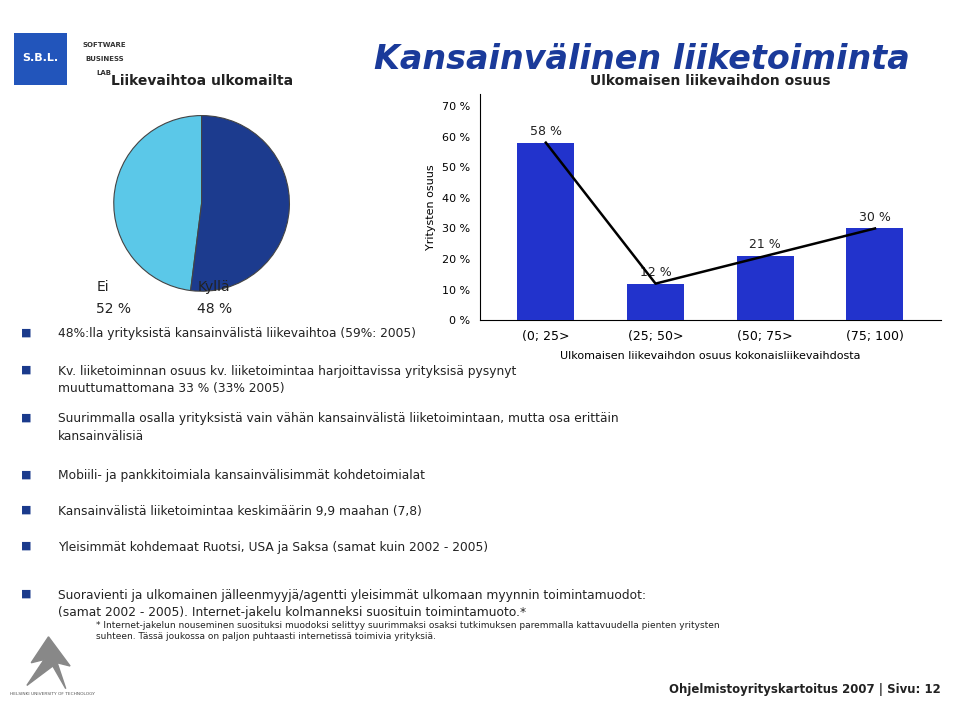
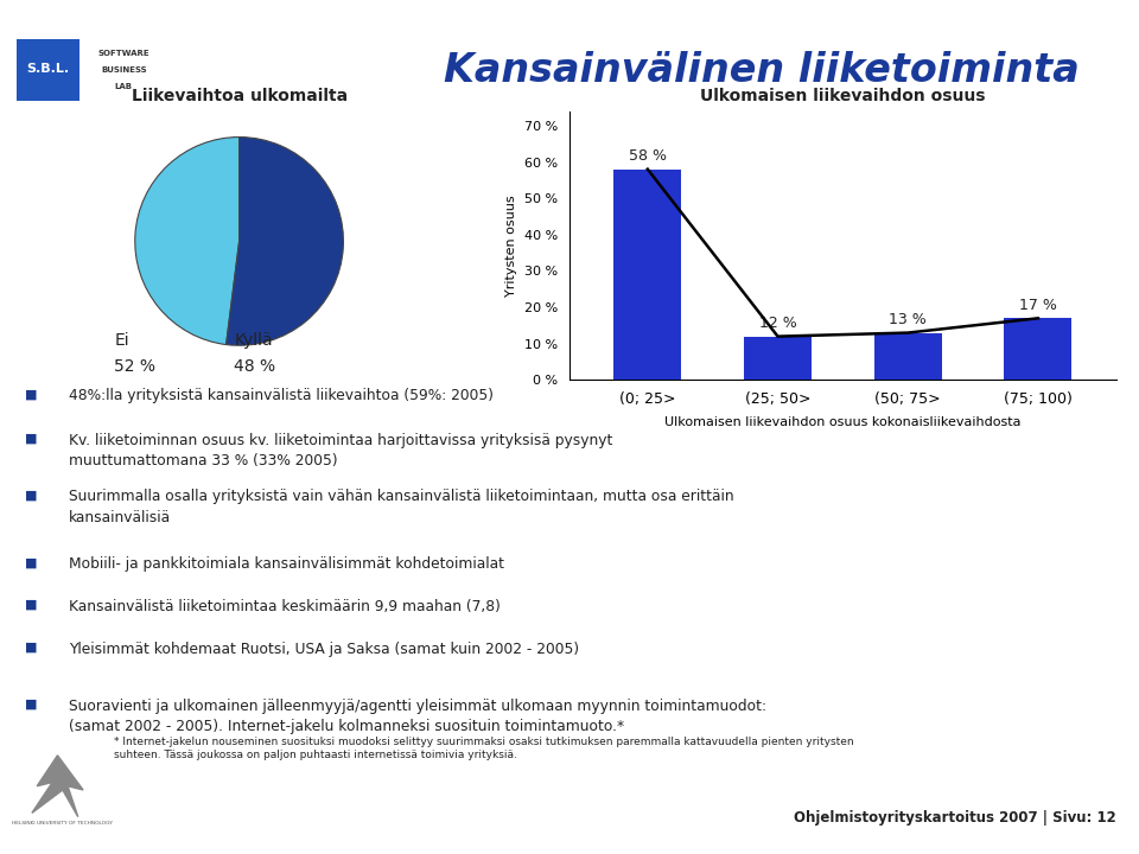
(50; 75>: 21 -> 13
(75; 100): 30 -> 17
